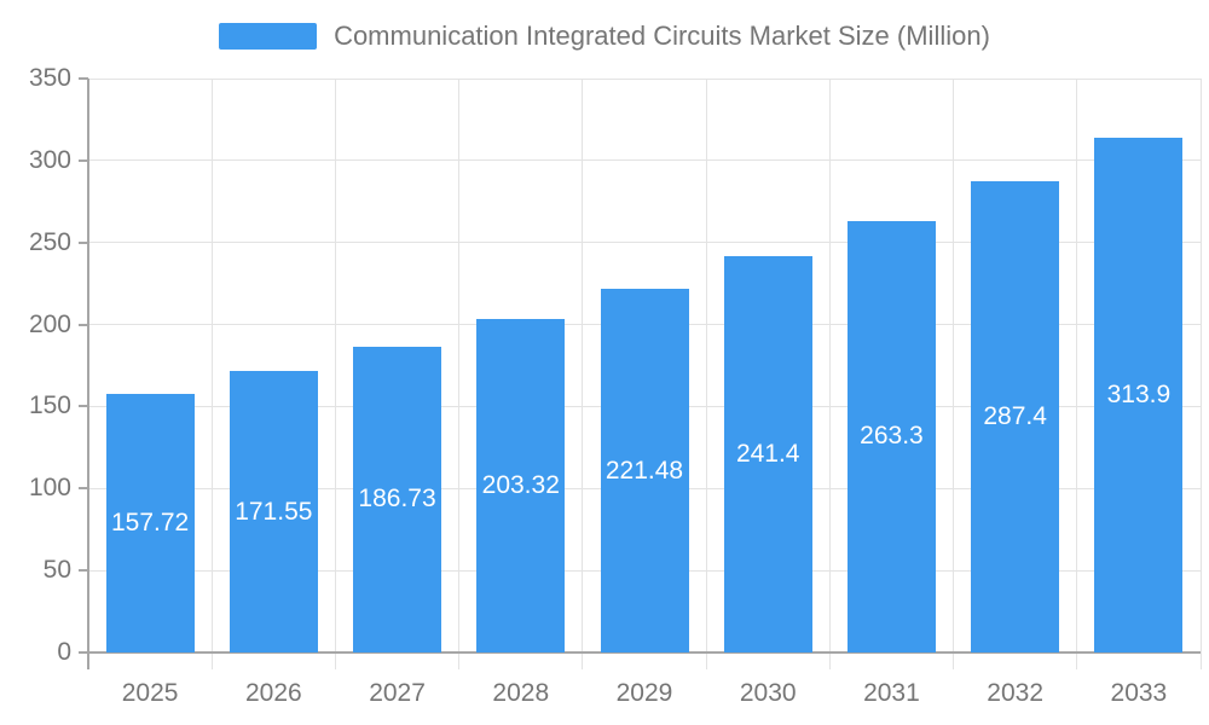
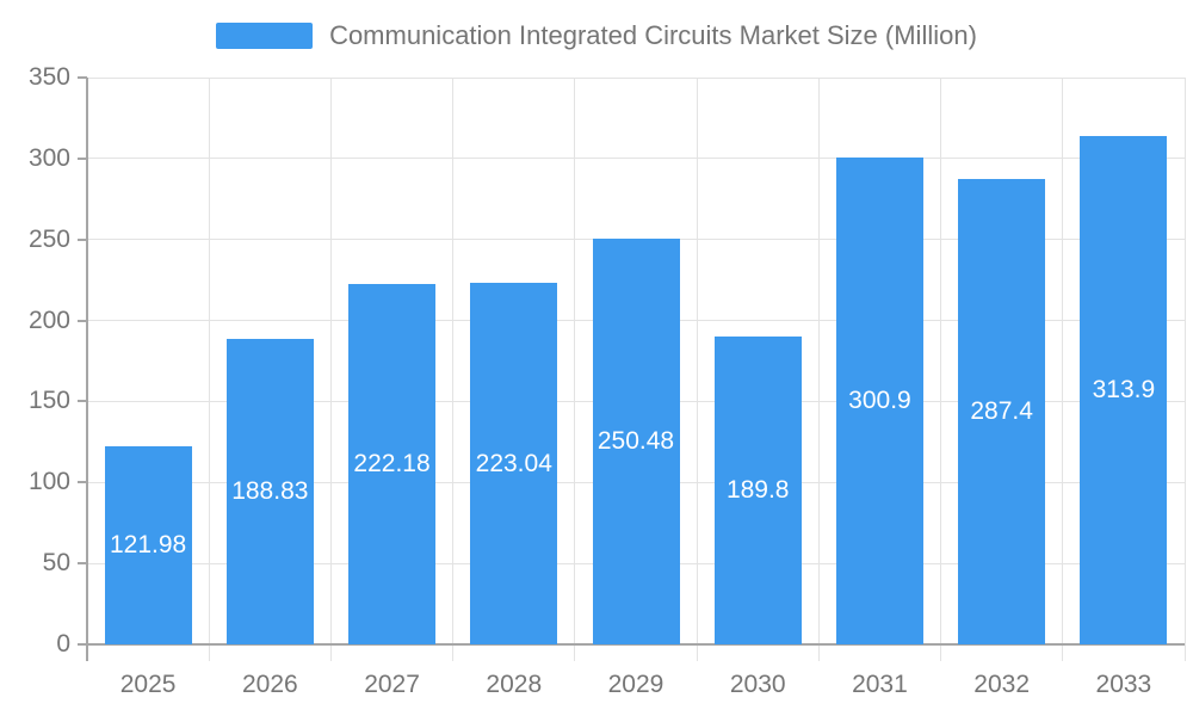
2025: 157.72 -> 121.98
2026: 171.55 -> 188.83
2027: 186.73 -> 222.18
2028: 203.32 -> 223.04
2029: 221.48 -> 250.48
2030: 241.4 -> 189.8
2031: 263.3 -> 300.9
